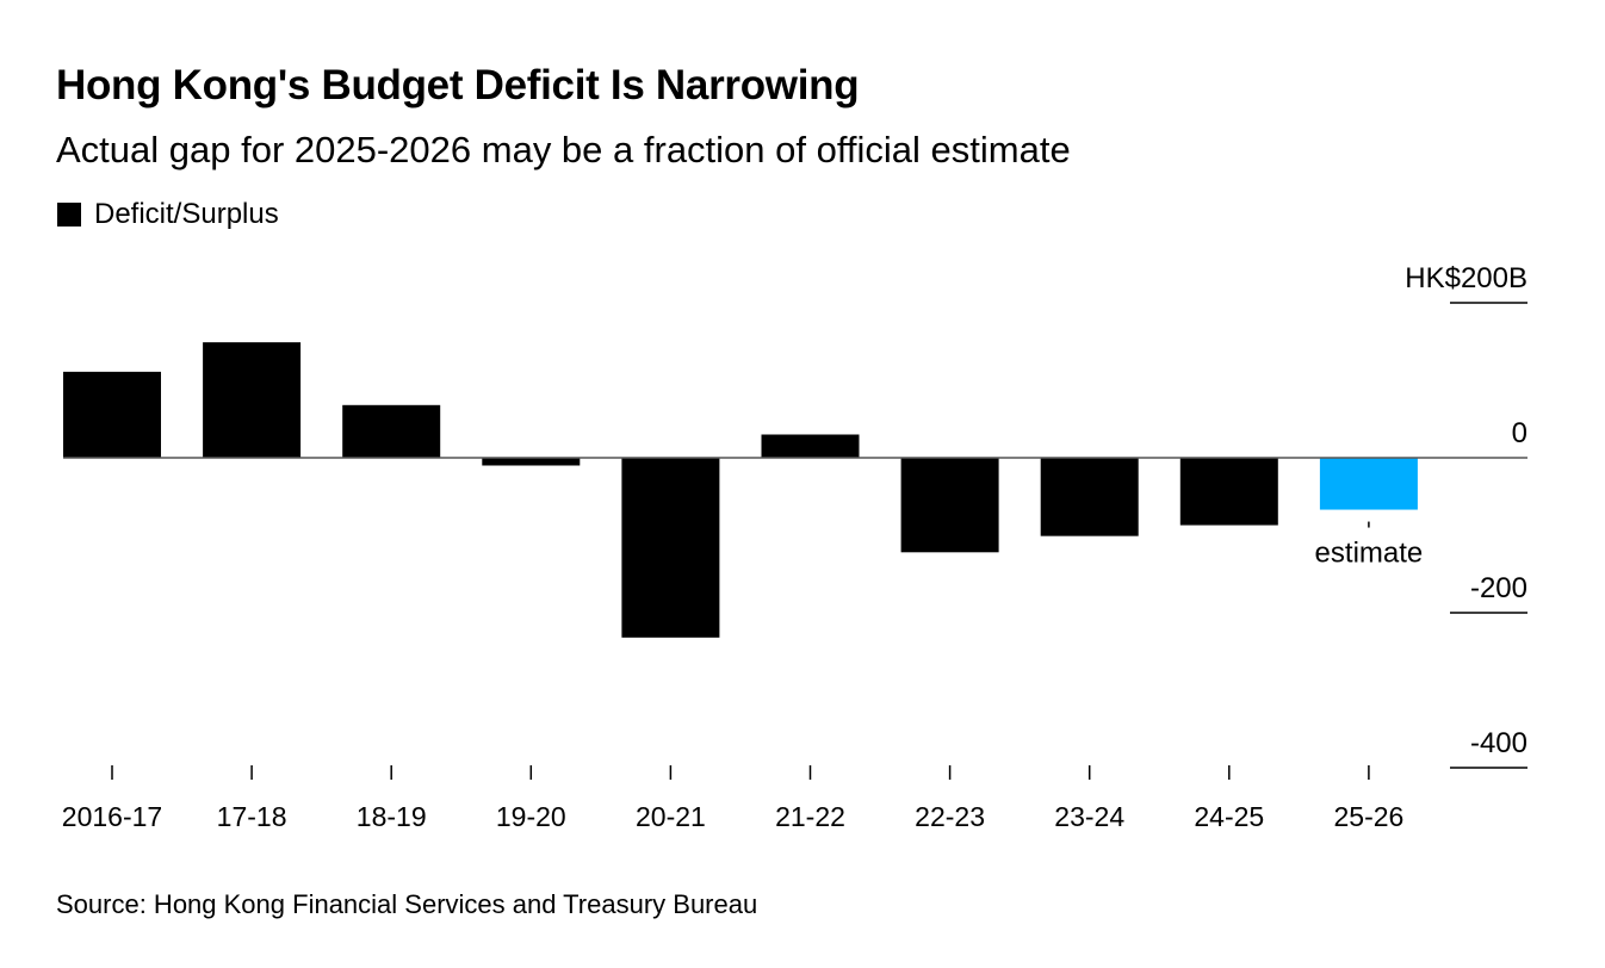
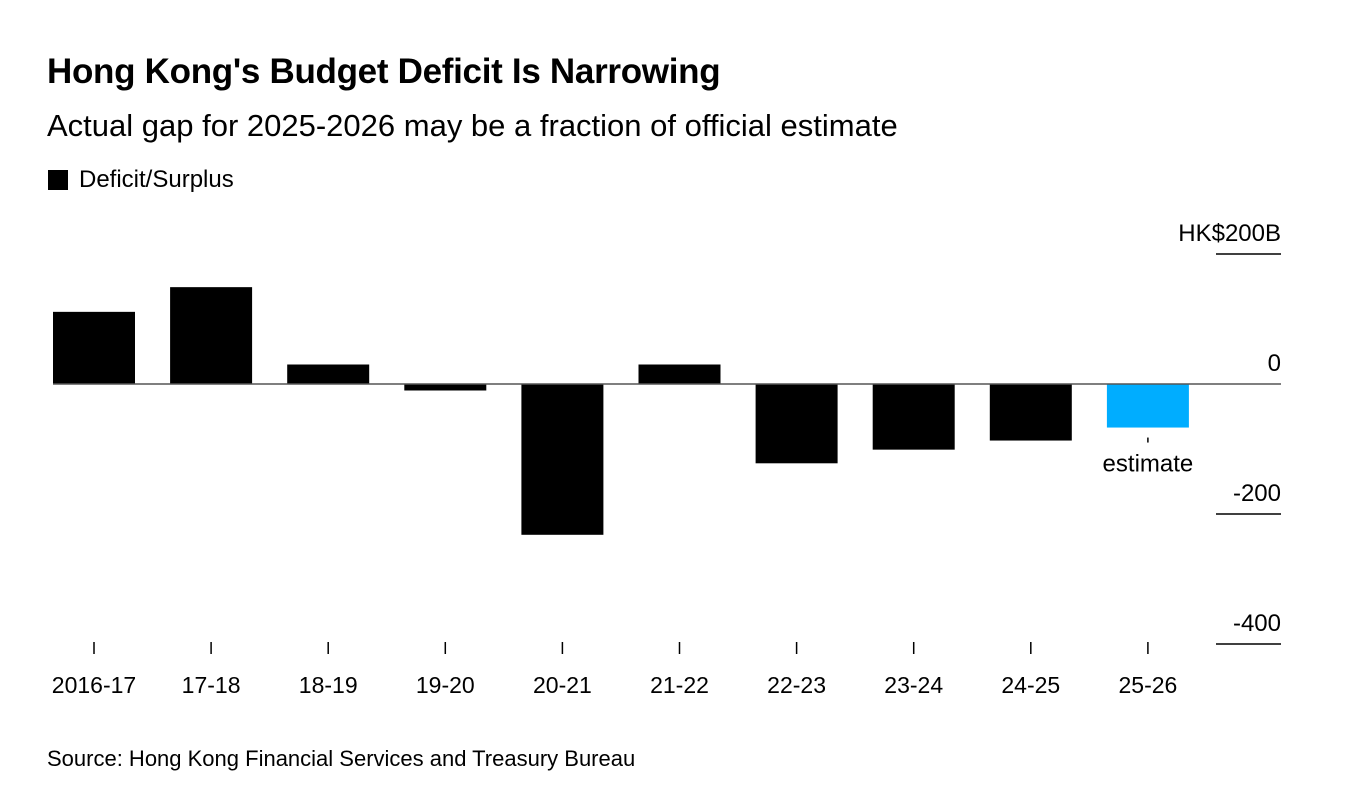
18-19: 70 -> 30
